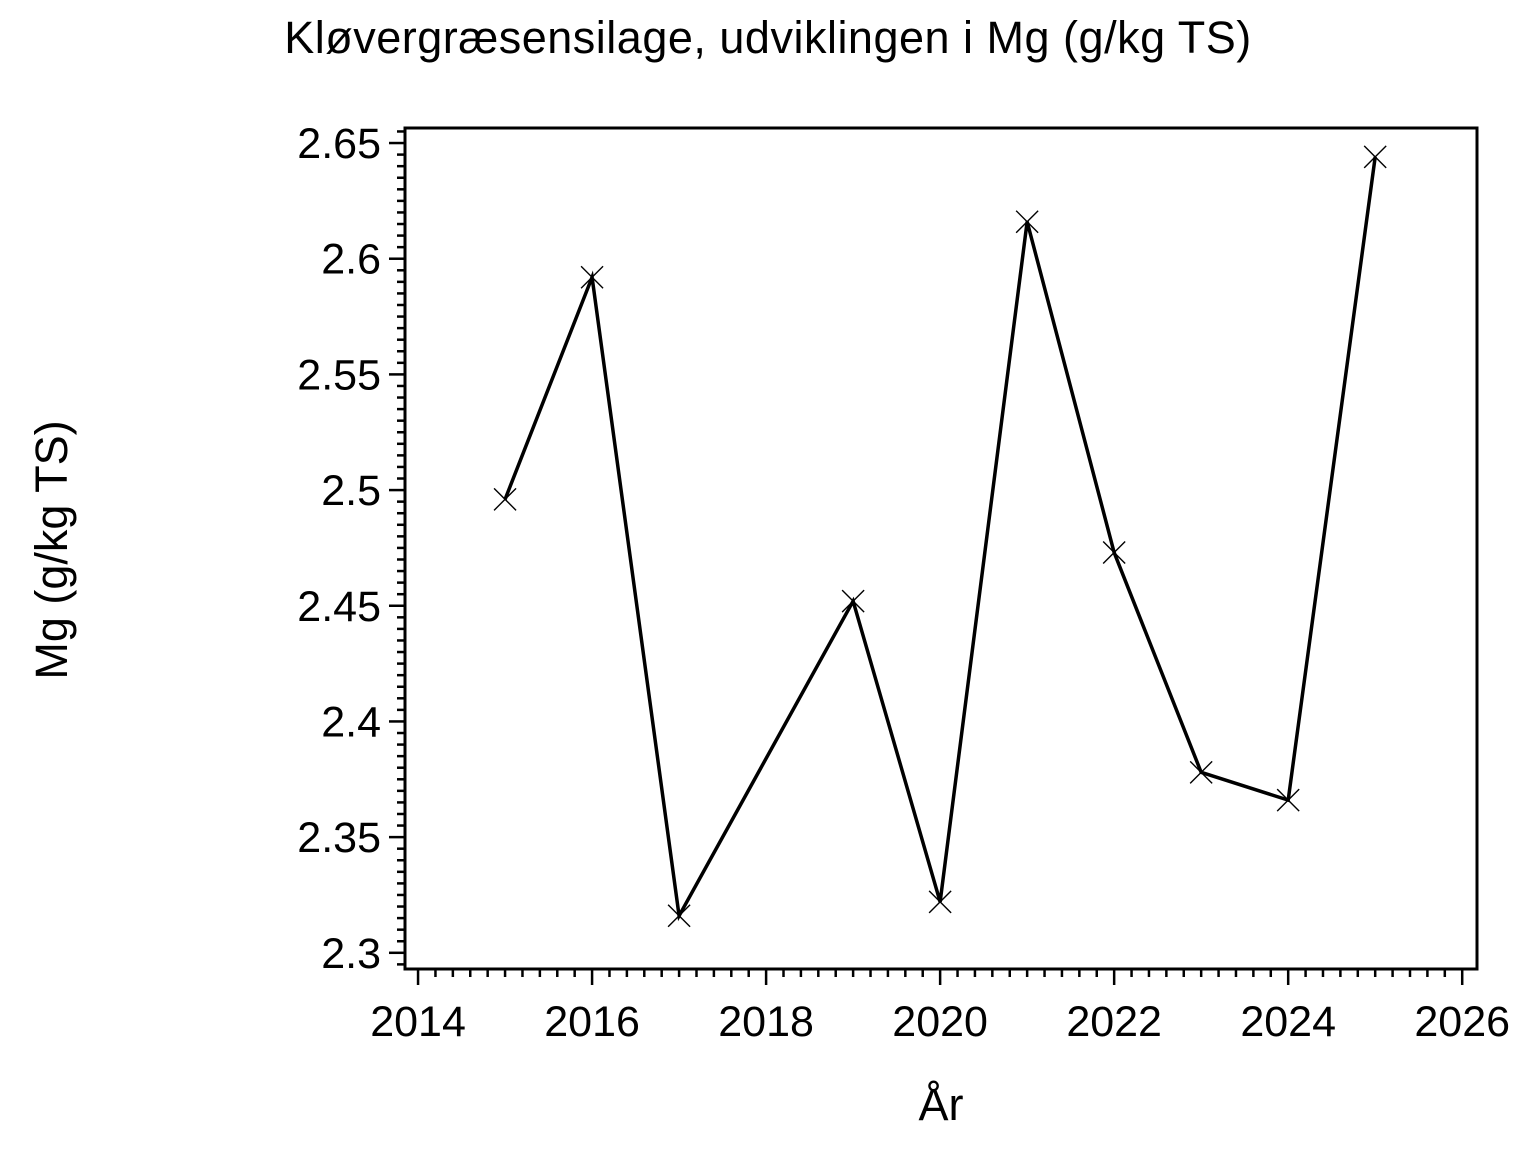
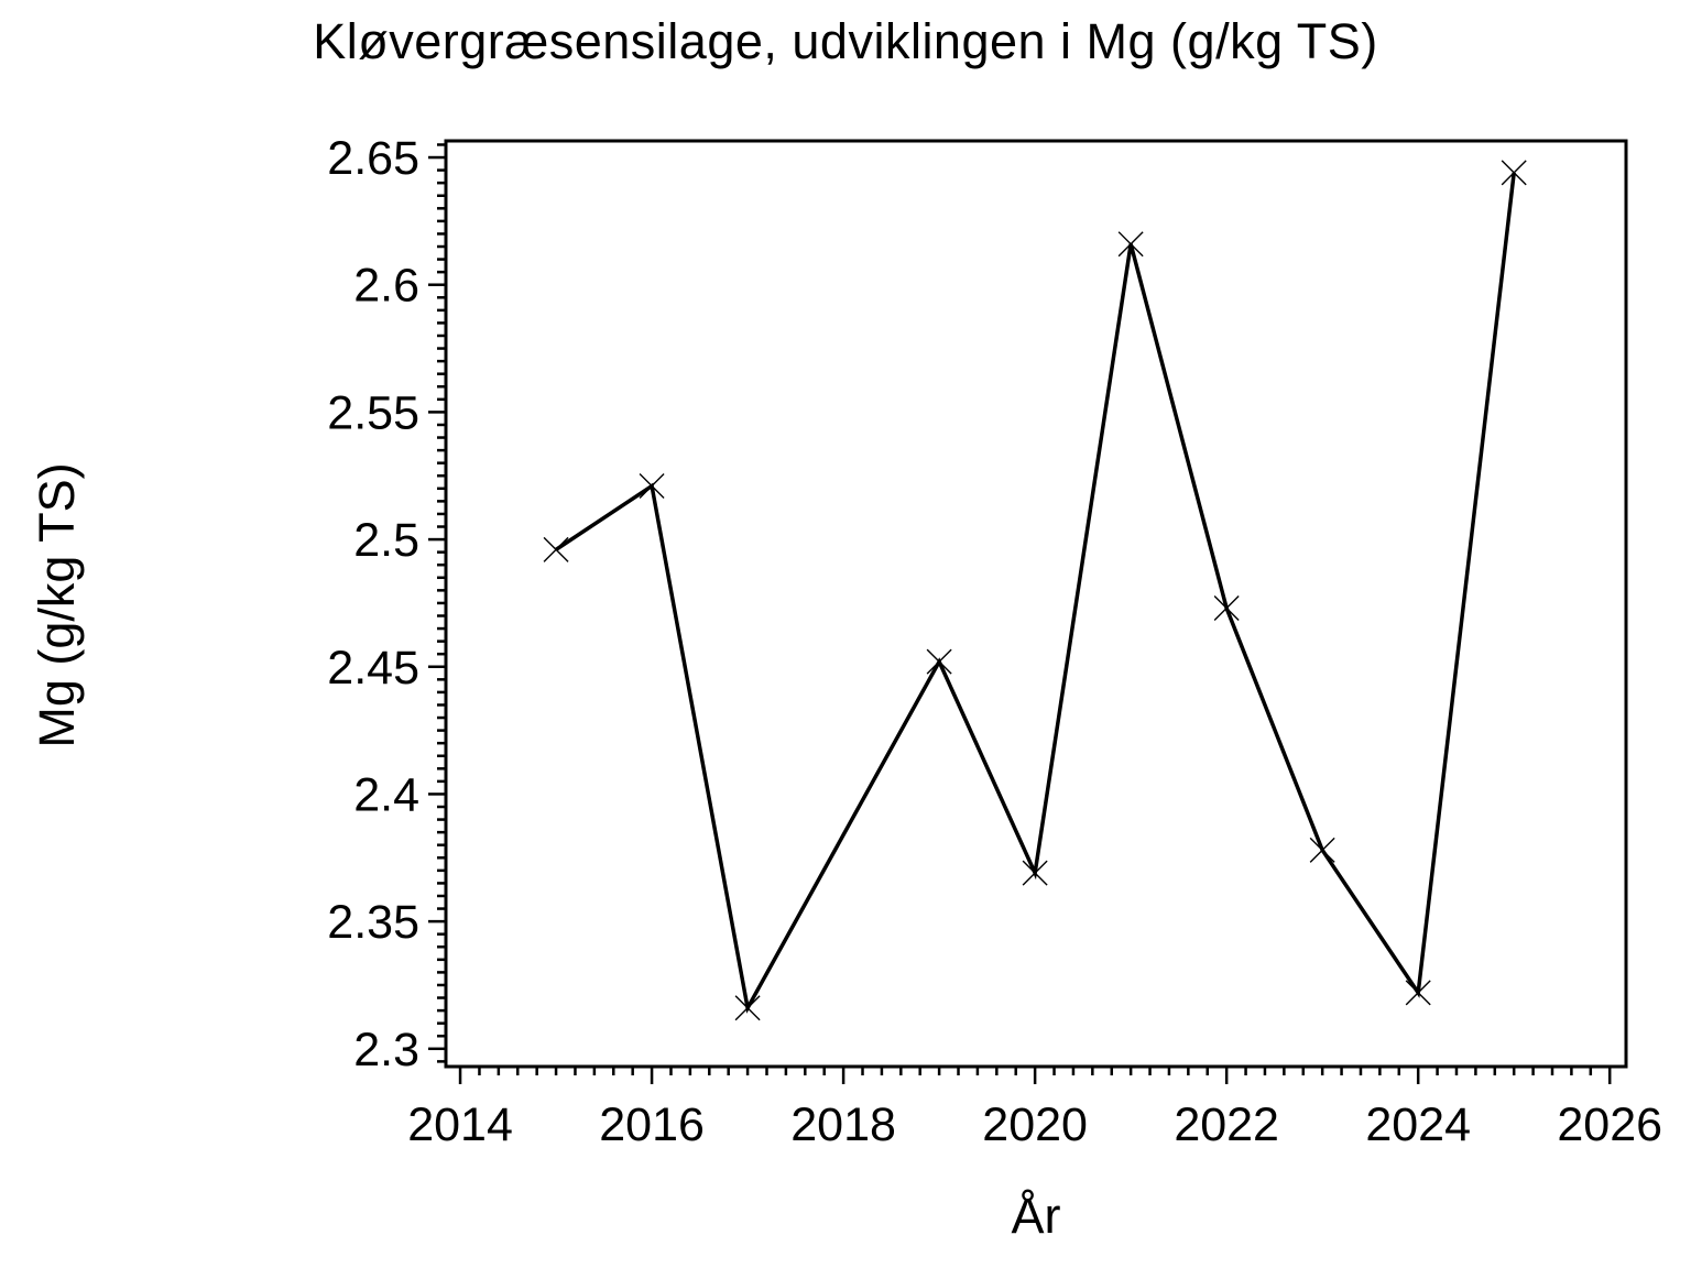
2016: 2.592 -> 2.521
2020: 2.322 -> 2.369
2024: 2.366 -> 2.322
